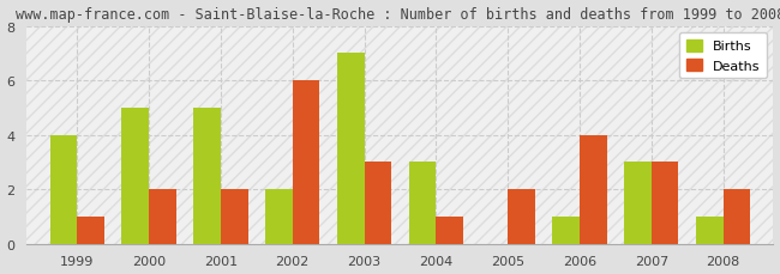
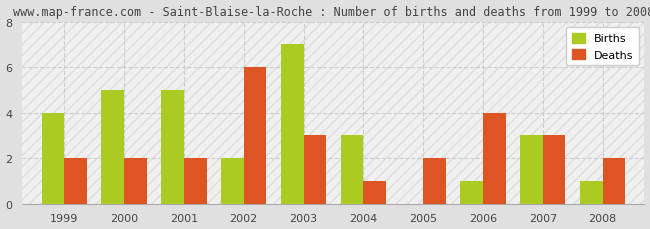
Deaths/1999: 1 -> 2
